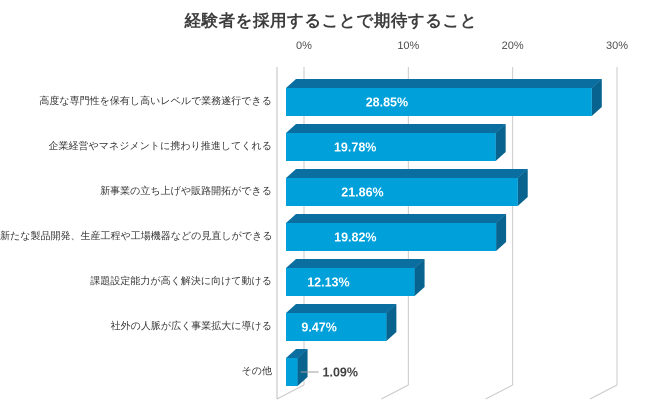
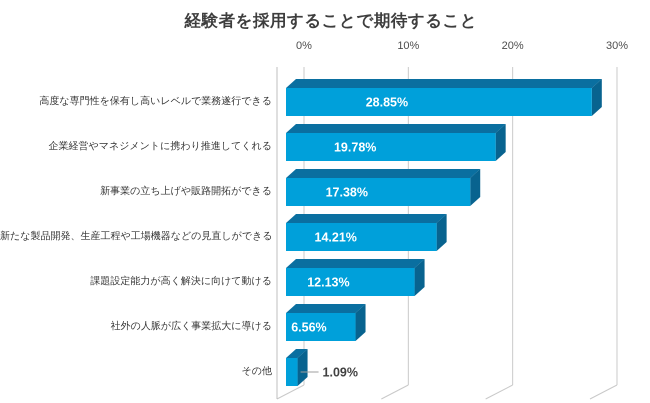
新事業の立ち上げや販路開拓ができる: 21.86% -> 17.38%
新たな製品開発、生産工程や工場機器などの見直しができる: 19.82% -> 14.21%
社外の人脈が広く事業拡大に導ける: 9.47% -> 6.56%
